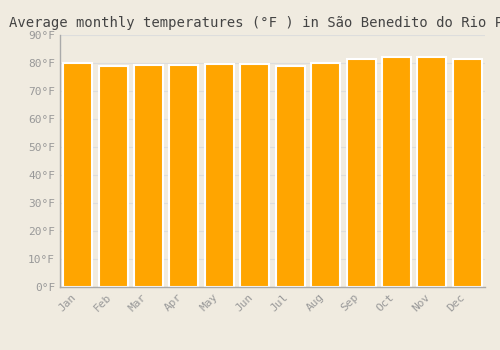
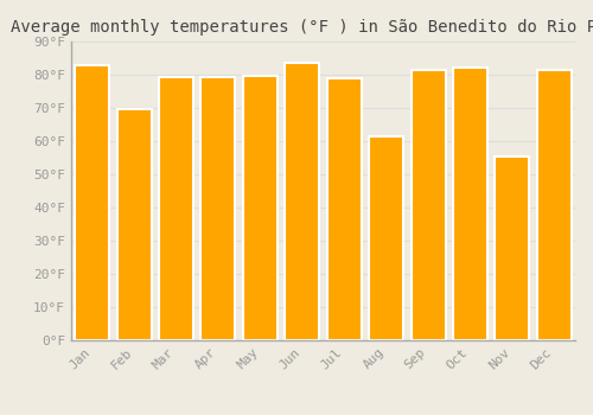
Jan: 80.1°F -> 83.0°F
Feb: 79.0°F -> 69.5°F
Jun: 79.5°F -> 83.5°F
Aug: 80.1°F -> 61.5°F
Nov: 82.2°F -> 55.5°F
